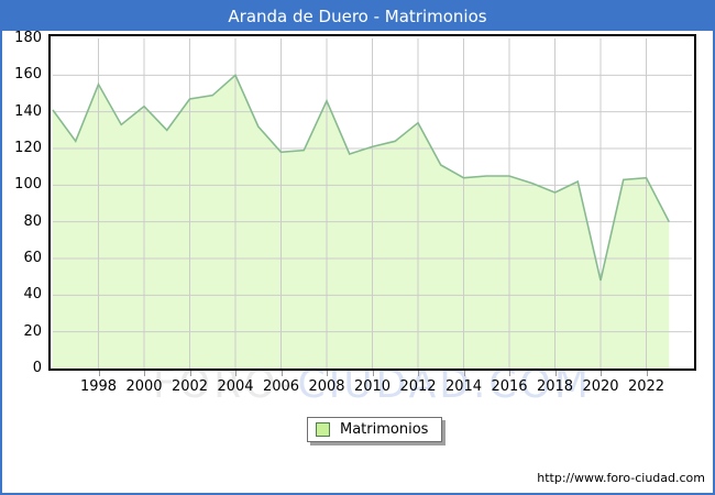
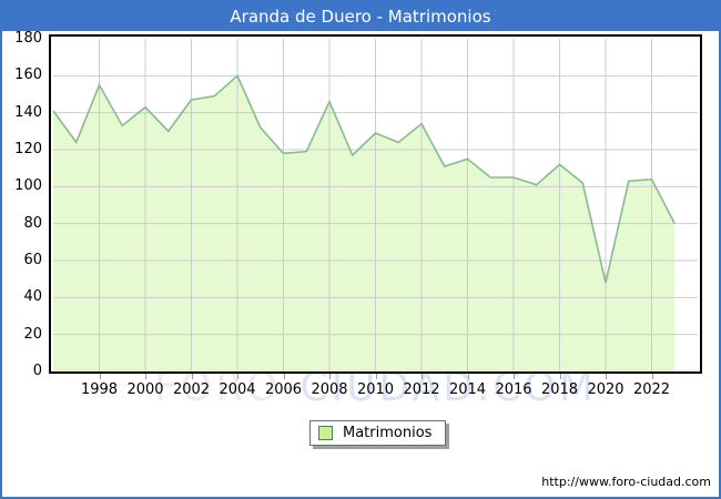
2010: 121 -> 129
2014: 104 -> 115
2018: 96 -> 112
